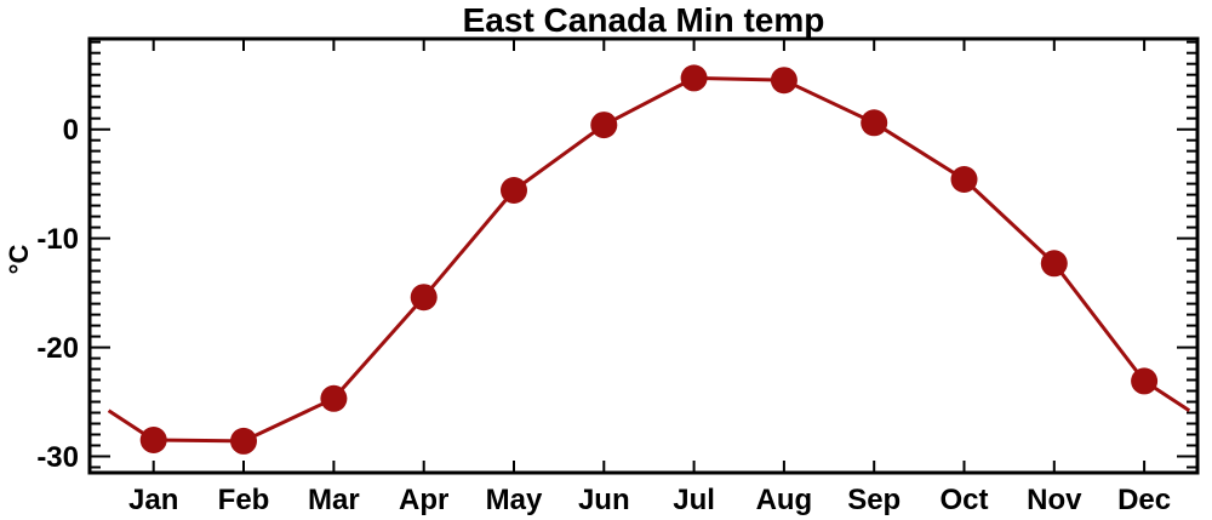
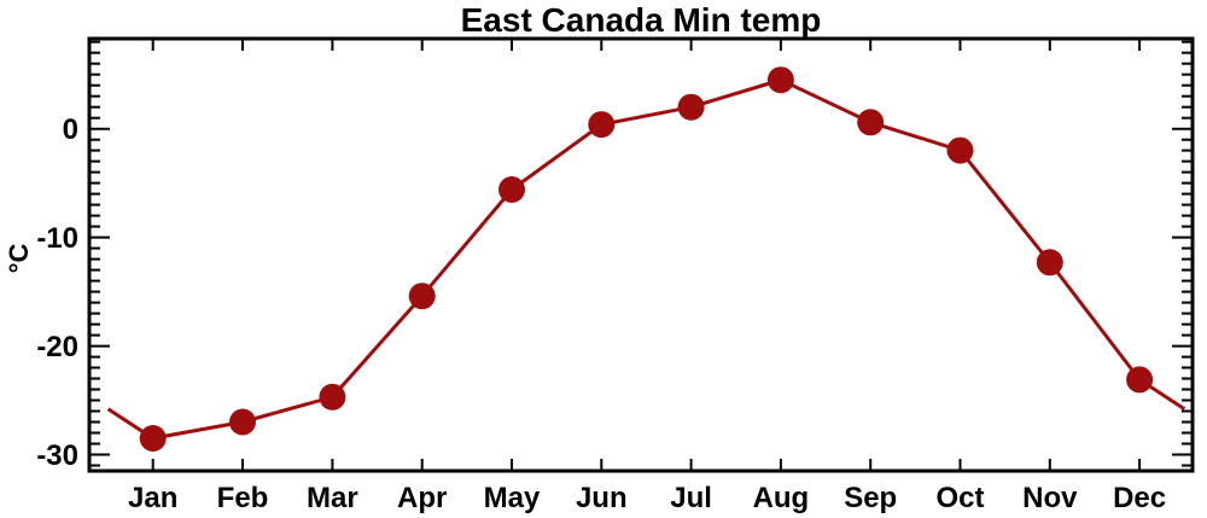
Feb: -29 -> -27
Jul: 5 -> 2
Oct: -5 -> -2
